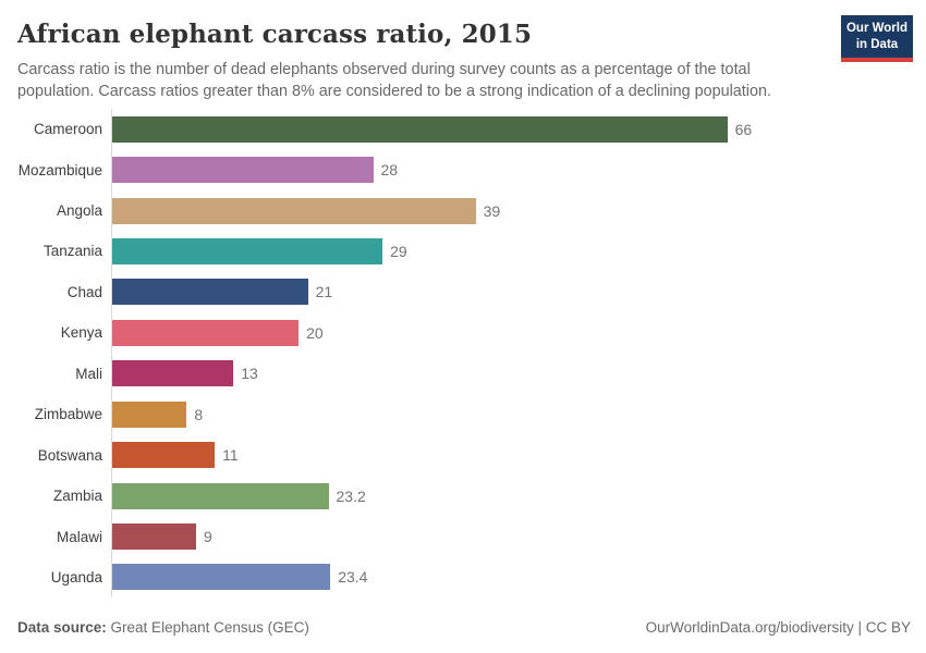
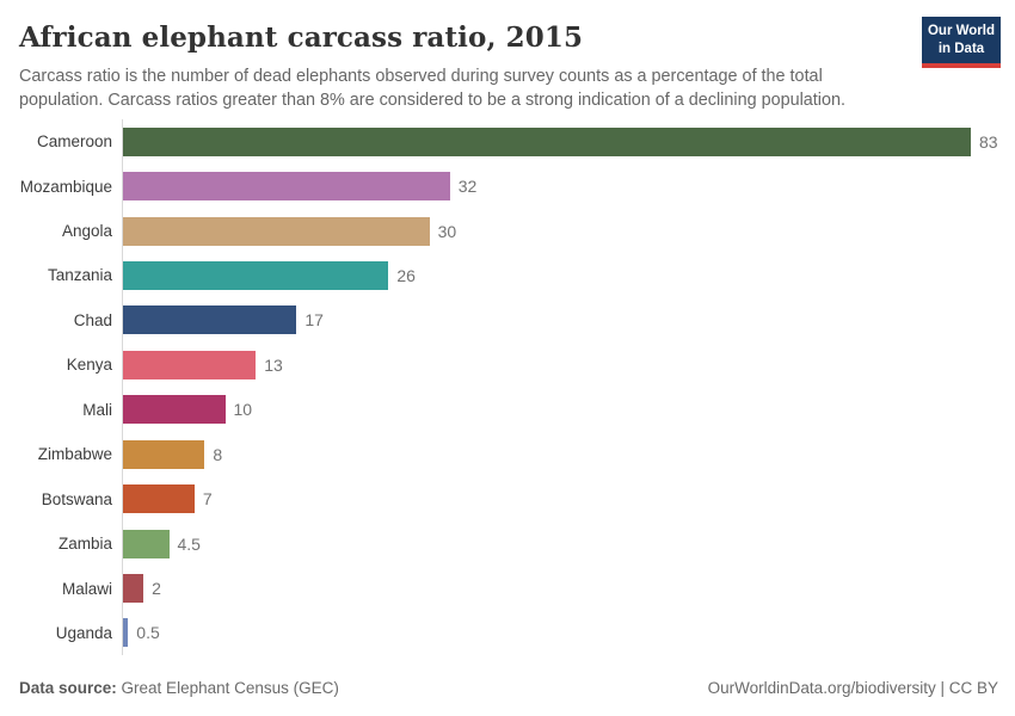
Cameroon: 66 -> 83
Mozambique: 28 -> 32
Angola: 39 -> 30
Tanzania: 29 -> 26
Chad: 21 -> 17
Kenya: 20 -> 13
Mali: 13 -> 10
Botswana: 11 -> 7
Zambia: 23.2 -> 4.5
Malawi: 9 -> 2
Uganda: 23.4 -> 0.5
